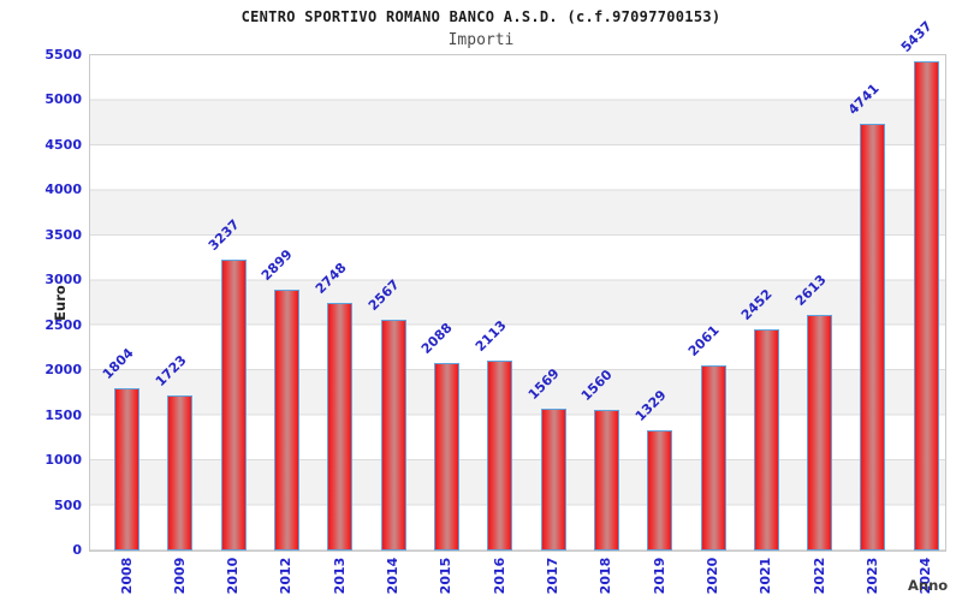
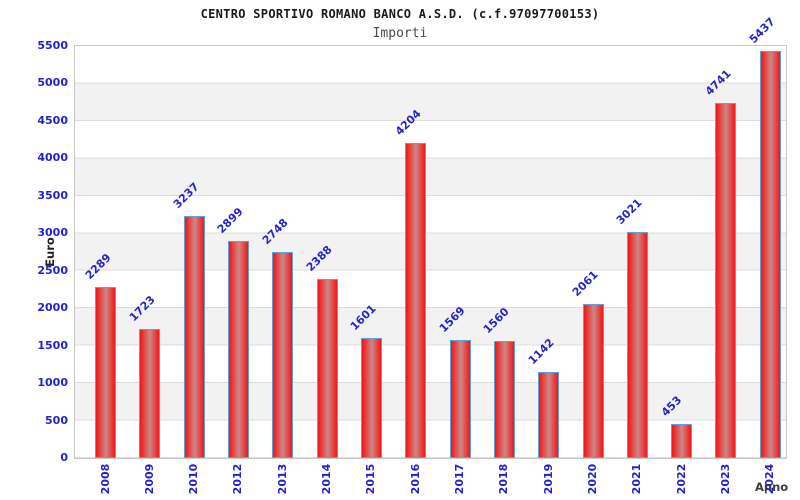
2008: 1804 -> 2289
2014: 2567 -> 2388
2015: 2088 -> 1601
2016: 2113 -> 4204
2019: 1329 -> 1142
2021: 2452 -> 3021
2022: 2613 -> 453
